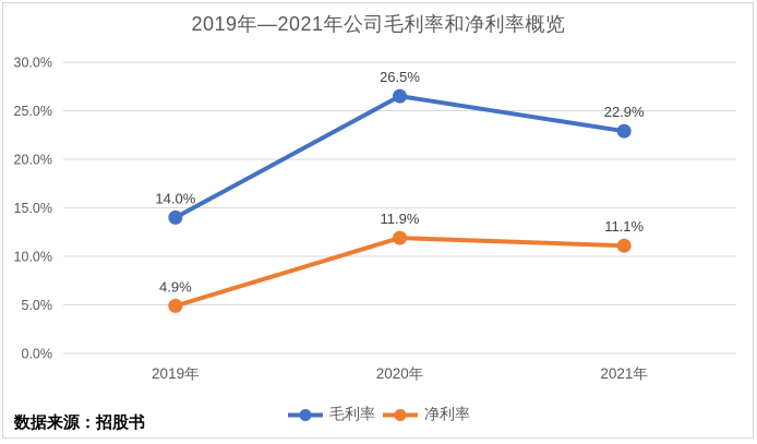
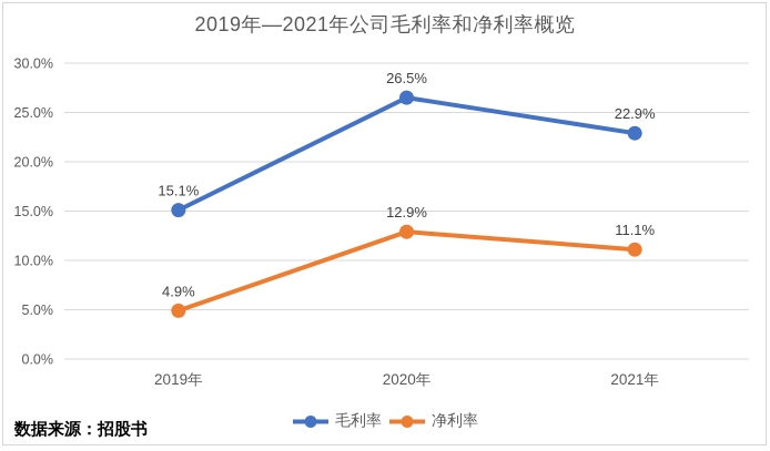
毛利率/2019年: 14.0% -> 15.1%
净利率/2020年: 11.9% -> 12.9%
